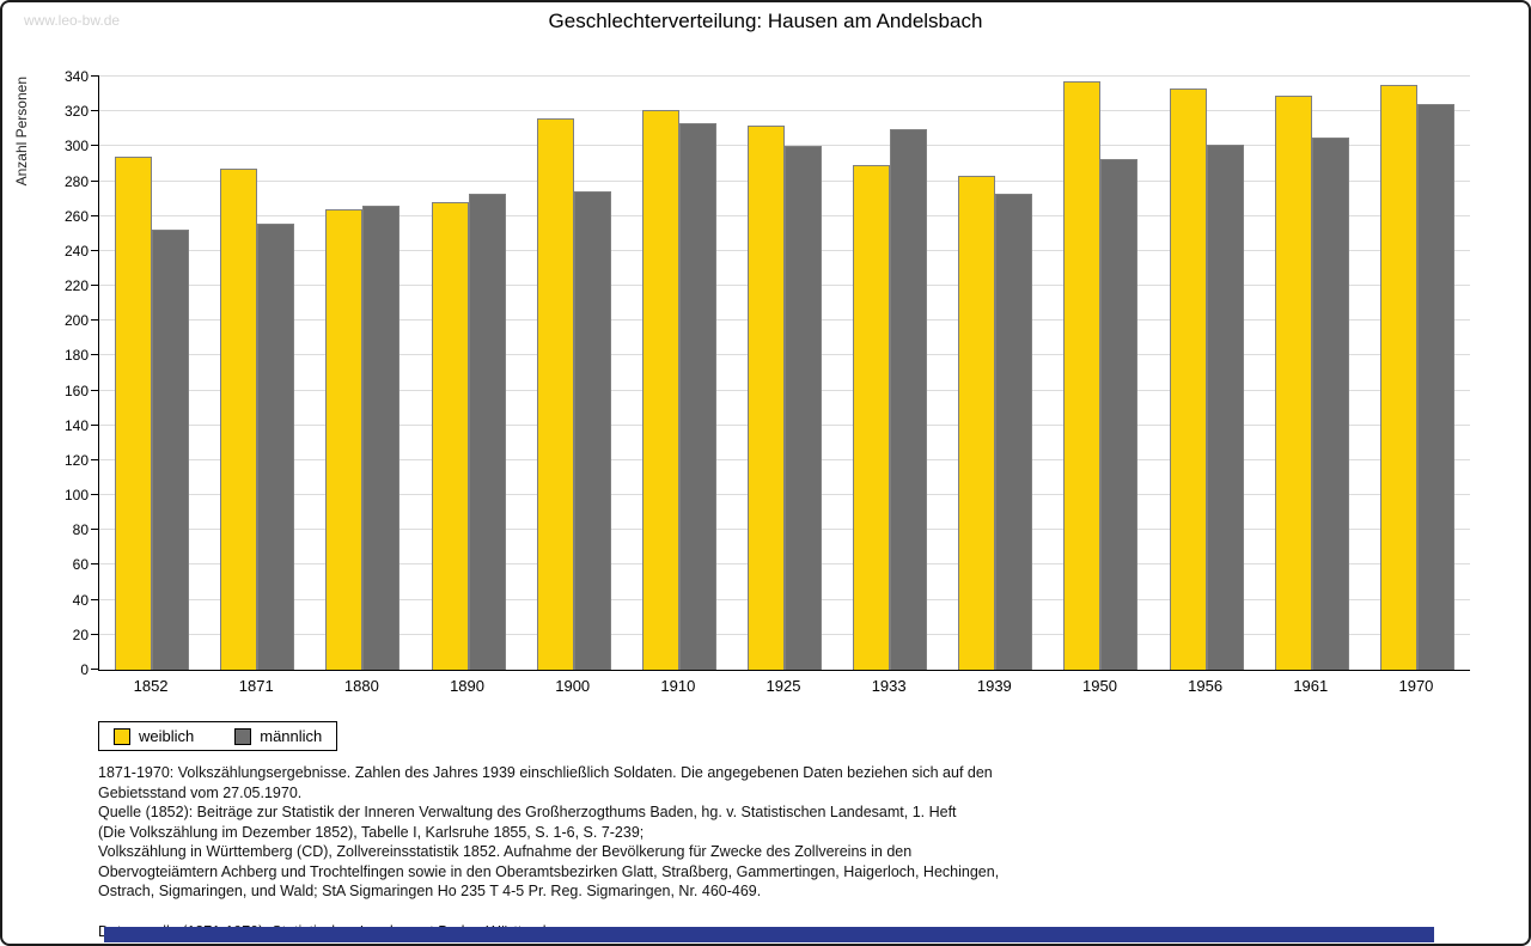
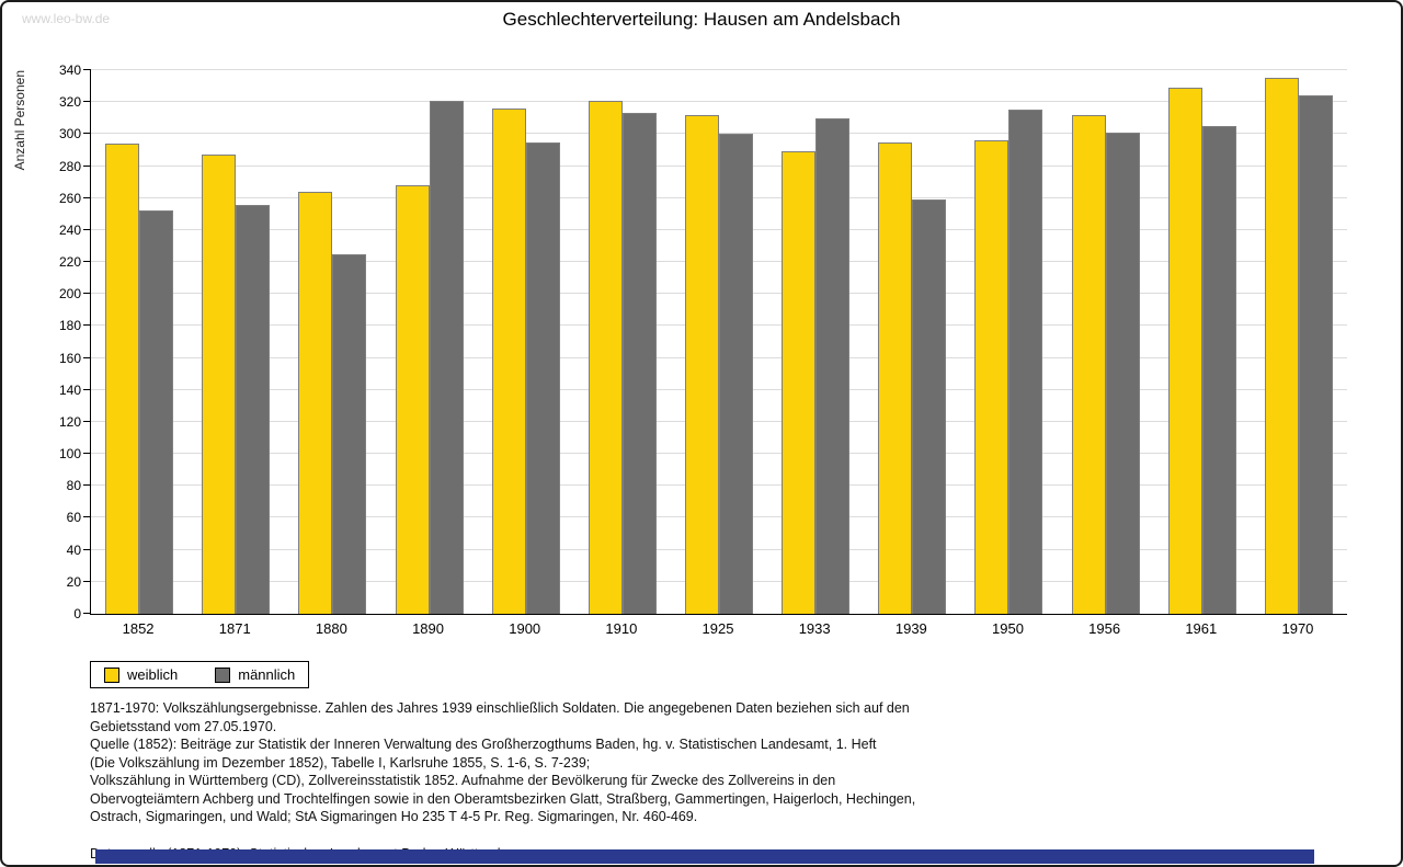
männlich/1880: 266 -> 225
männlich/1890: 273 -> 321
männlich/1900: 274 -> 295
weiblich/1939: 283 -> 295
männlich/1939: 273 -> 259
weiblich/1950: 337 -> 296
männlich/1950: 293 -> 315
weiblich/1956: 333 -> 312
